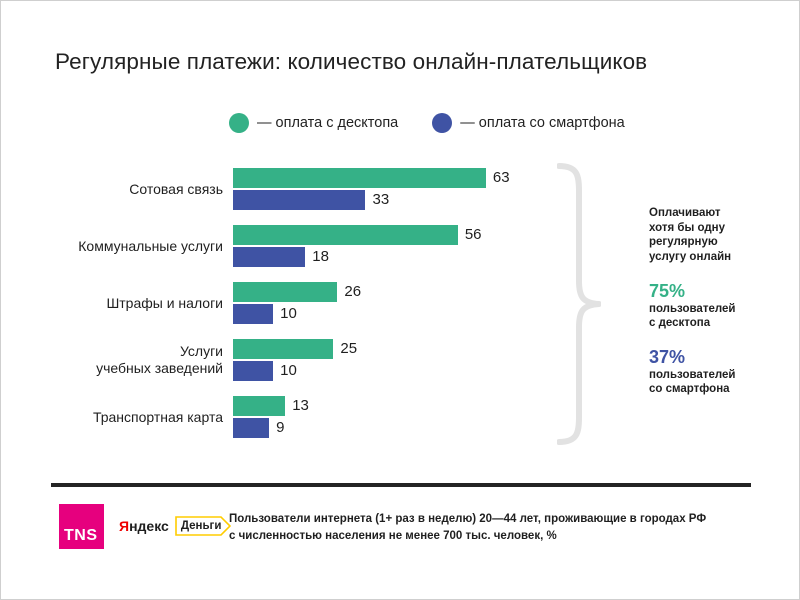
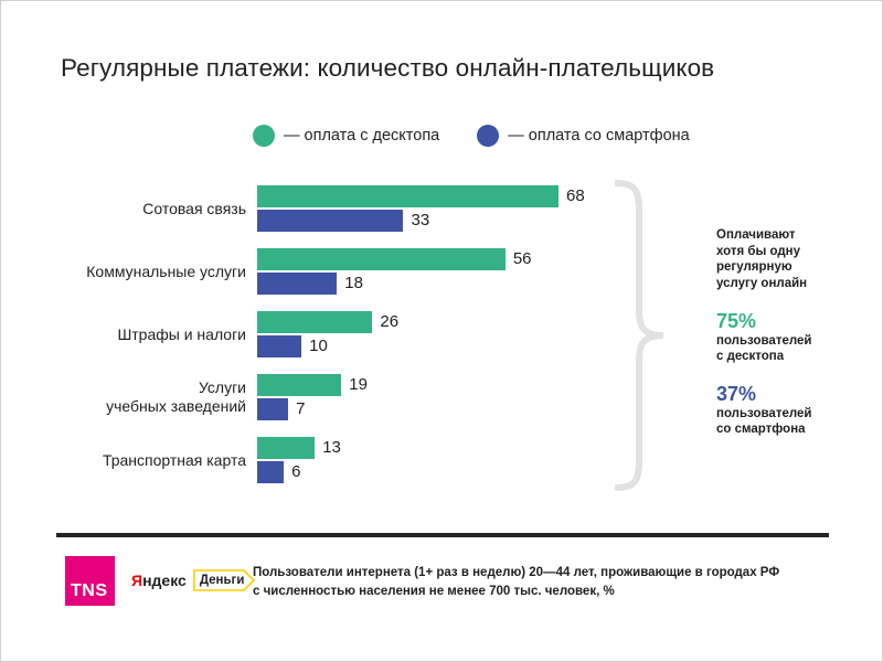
— оплата с десктопа/Сотовая связь: 63 -> 68
— оплата с десктопа/Услуги учебных заведений: 25 -> 19
— оплата со смартфона/Услуги учебных заведений: 10 -> 7
— оплата со смартфона/Транспортная карта: 9 -> 6
